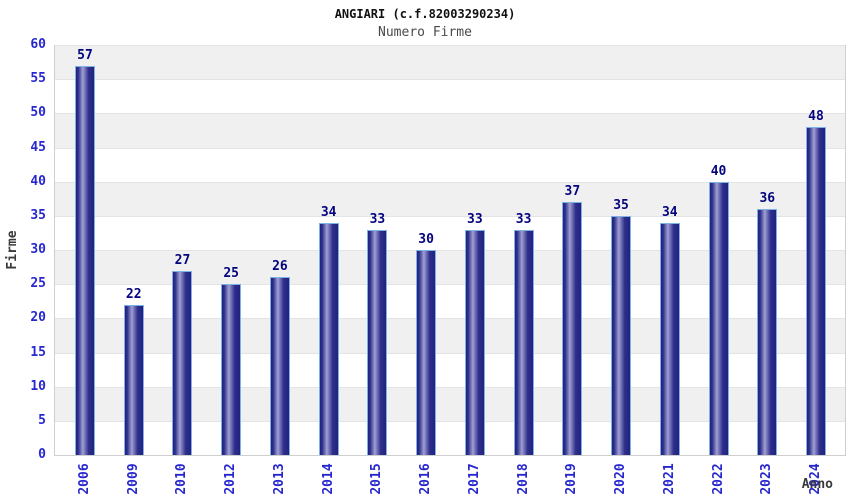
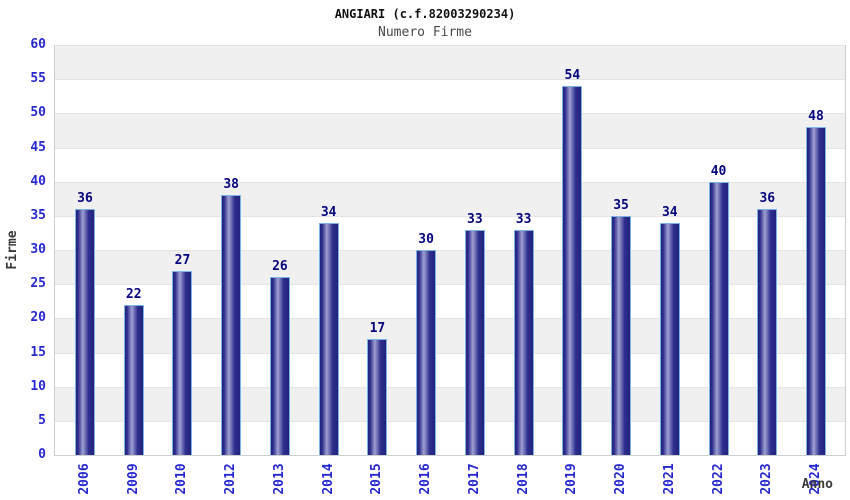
2006: 57 -> 36
2012: 25 -> 38
2015: 33 -> 17
2019: 37 -> 54
